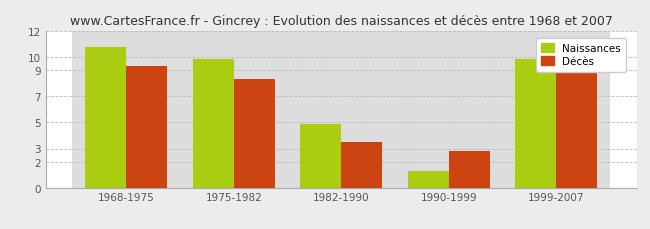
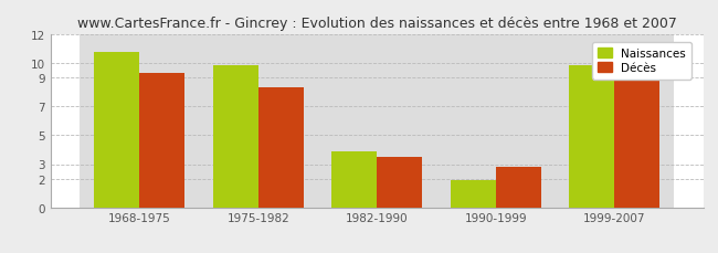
Naissances/1982-1990: 4.9 -> 3.9
Naissances/1990-1999: 1.3 -> 1.9
